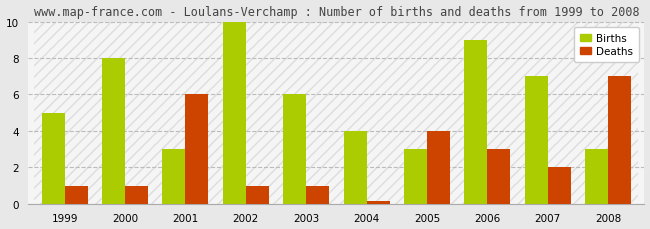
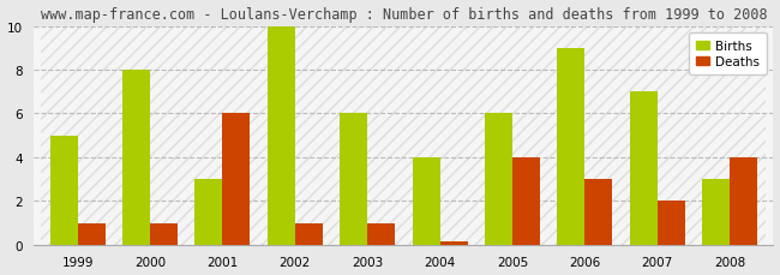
Births/2005: 3 -> 6
Deaths/2008: 7.0 -> 4.0
